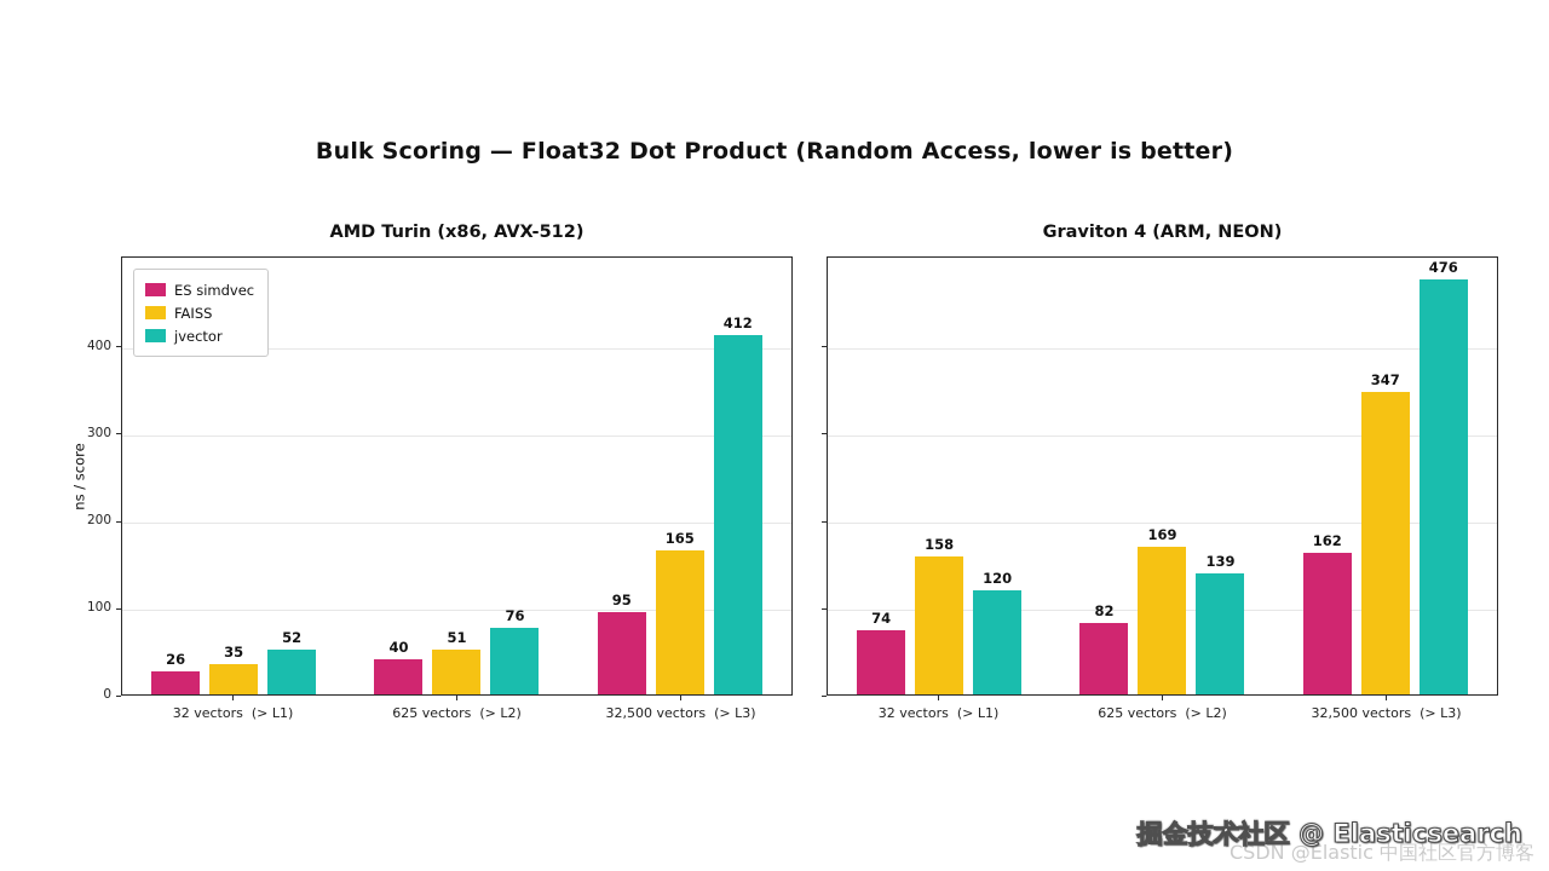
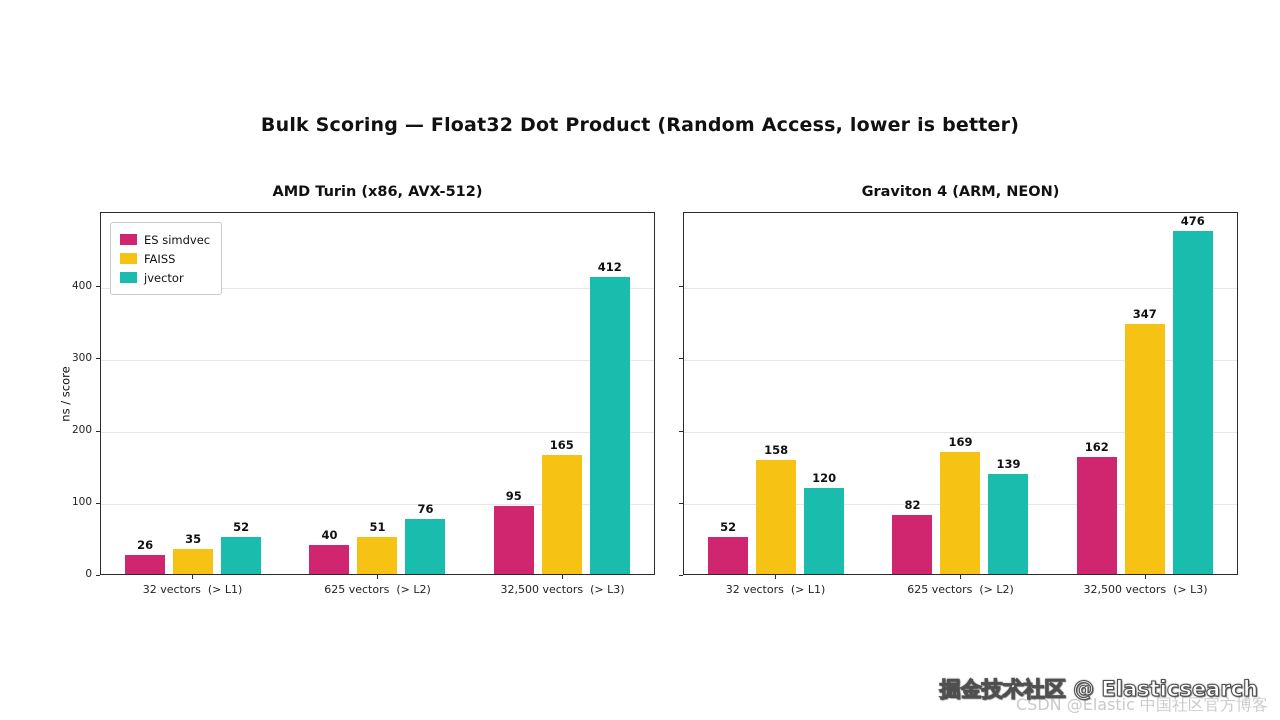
Graviton 4 (ARM, NEON)/ES simdvec/32 vectors (> L1): 74 -> 52
